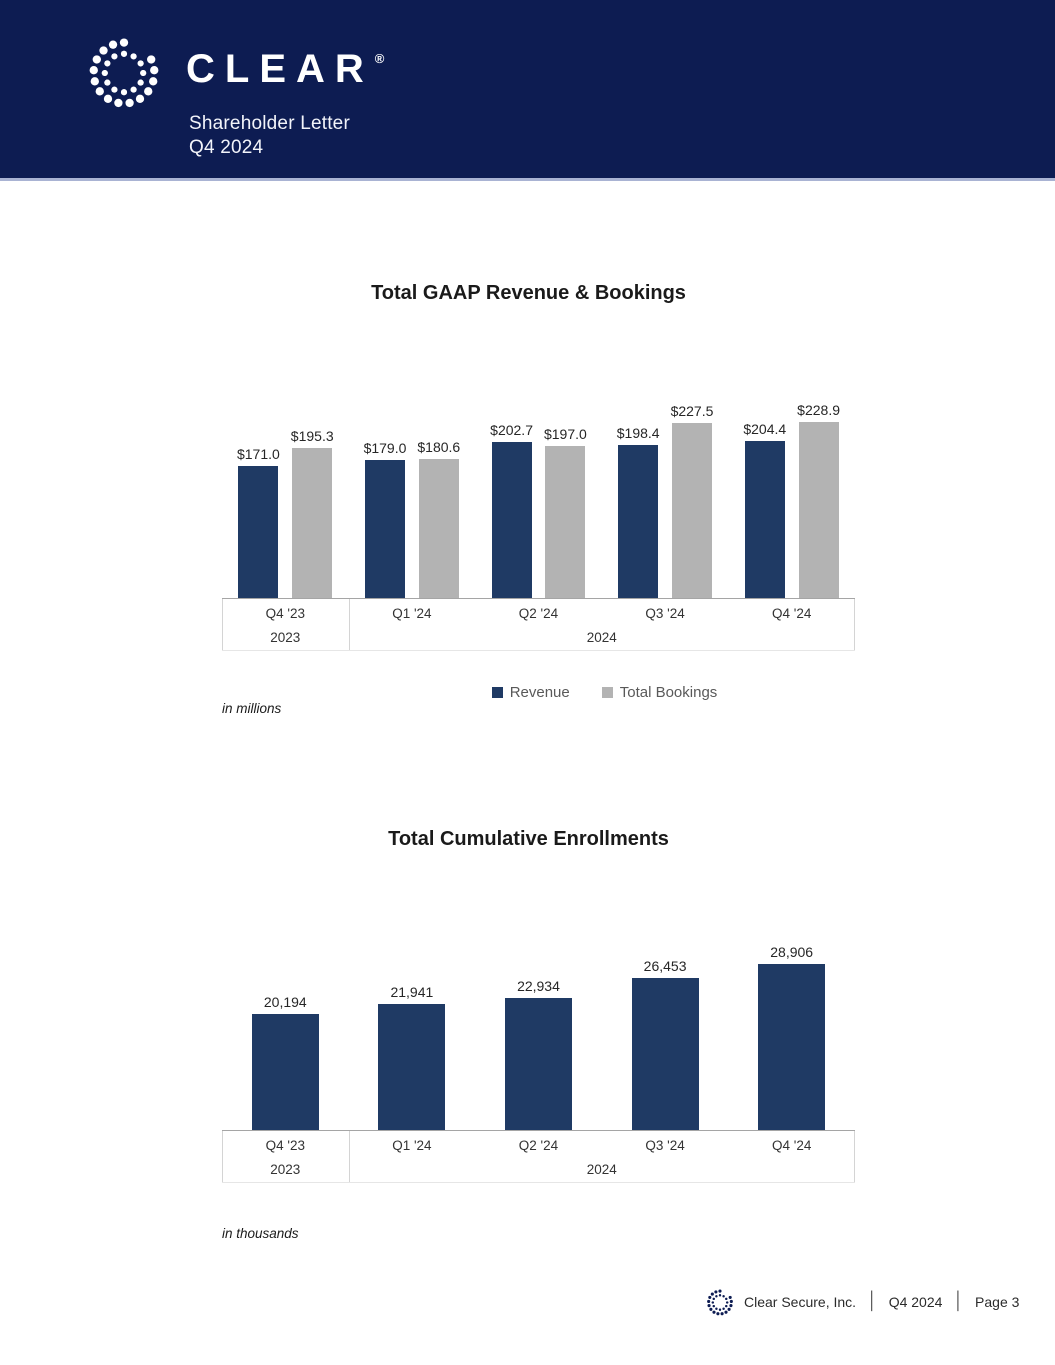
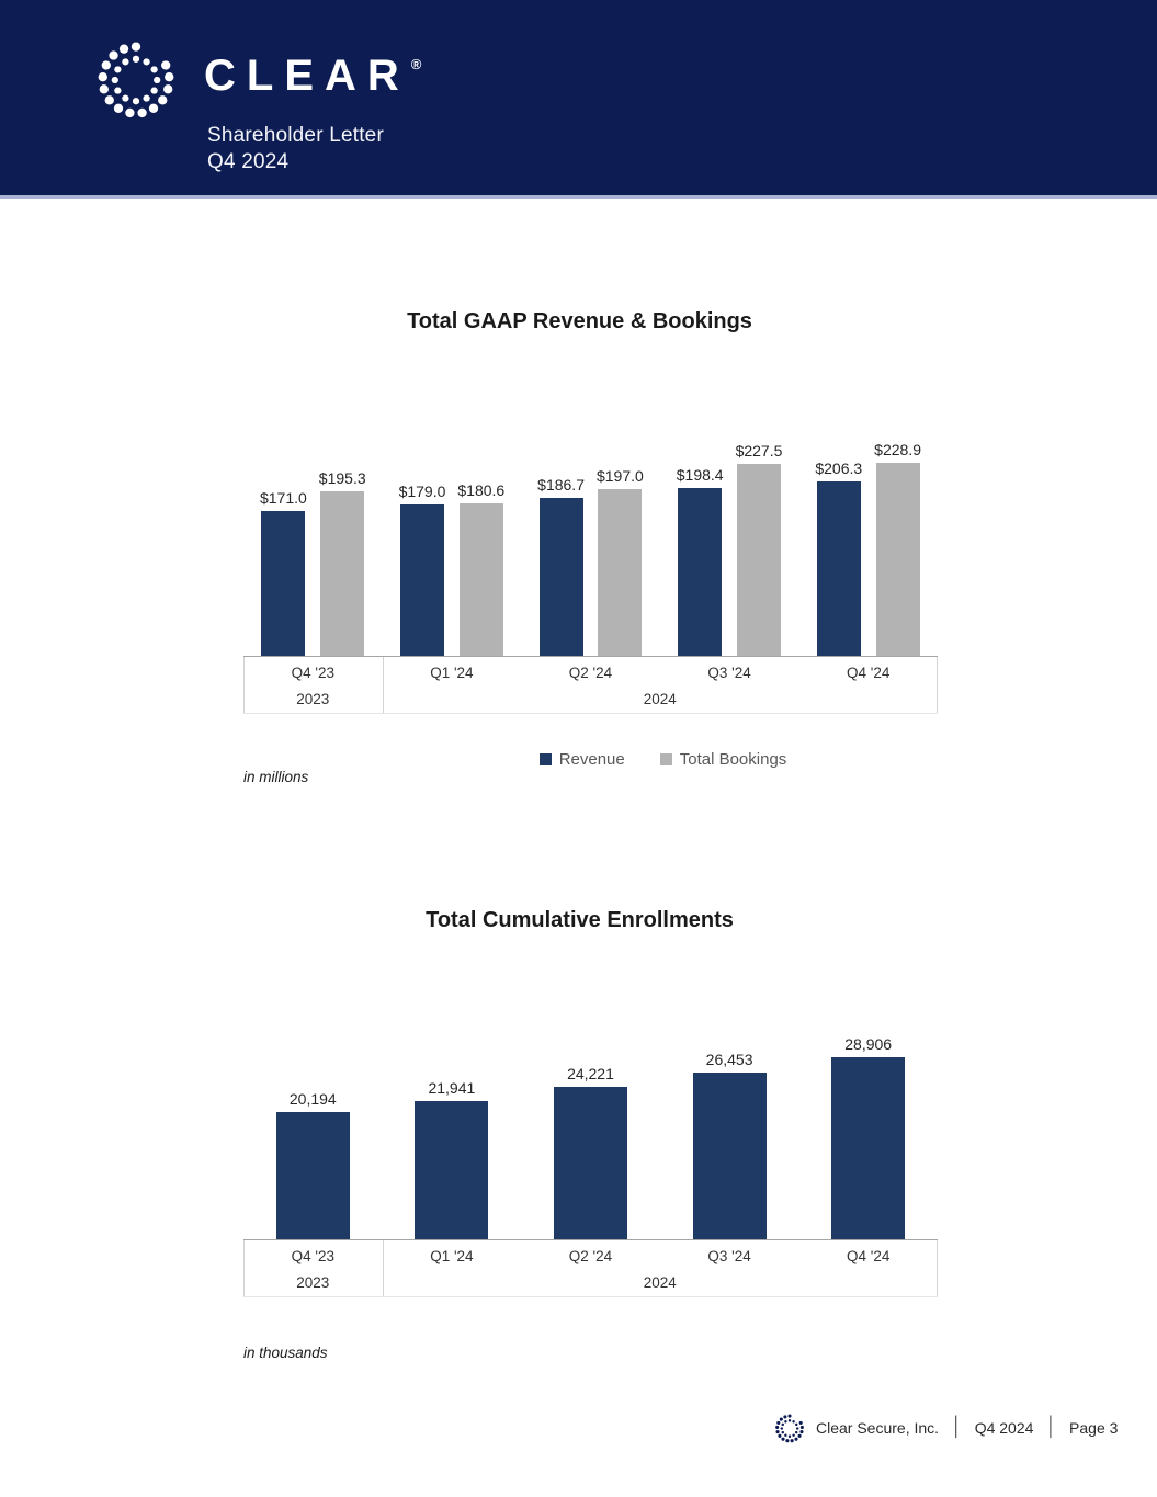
Total GAAP Revenue & Bookings/Revenue/Q2 '24: $202.7 -> $186.7
Total GAAP Revenue & Bookings/Revenue/Q4 '24: $204.4 -> $206.3
Total Cumulative Enrollments/Q2 '24: 22,934 -> 24,221
